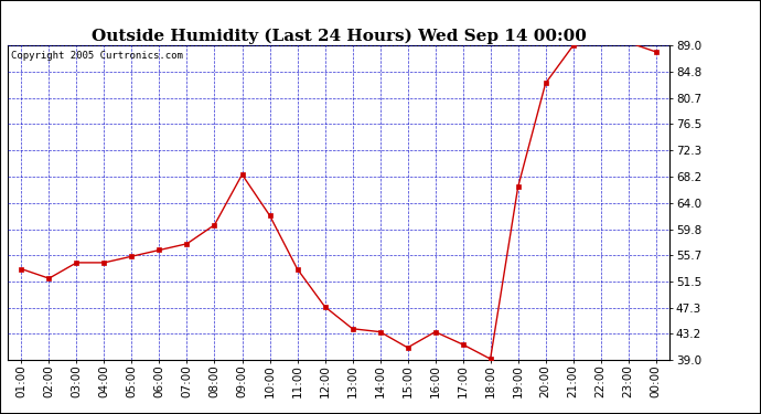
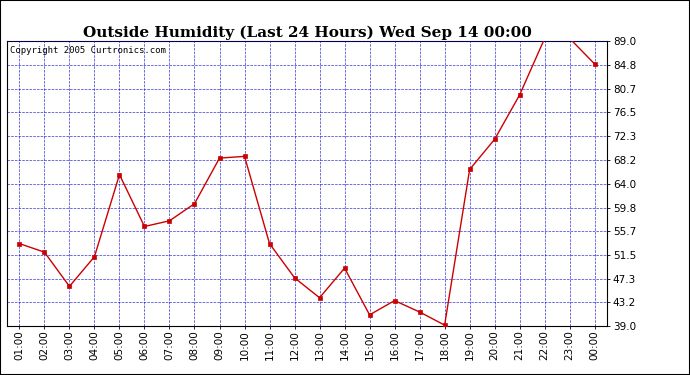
03:00: 54.5 -> 46.0
04:00: 54.5 -> 51.2
05:00: 55.5 -> 65.6
10:00: 62.0 -> 68.8
14:00: 43.5 -> 49.2
20:00: 83.0 -> 71.8
21:00: 89.0 -> 79.6
00:00: 88.0 -> 85.0
